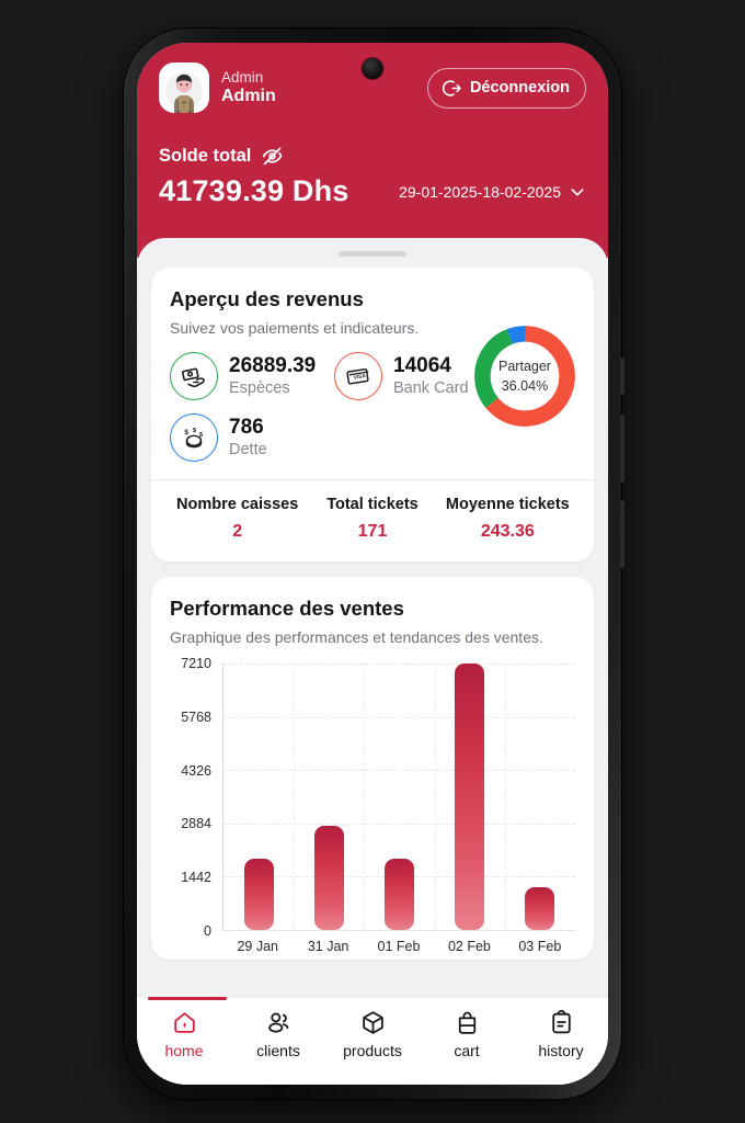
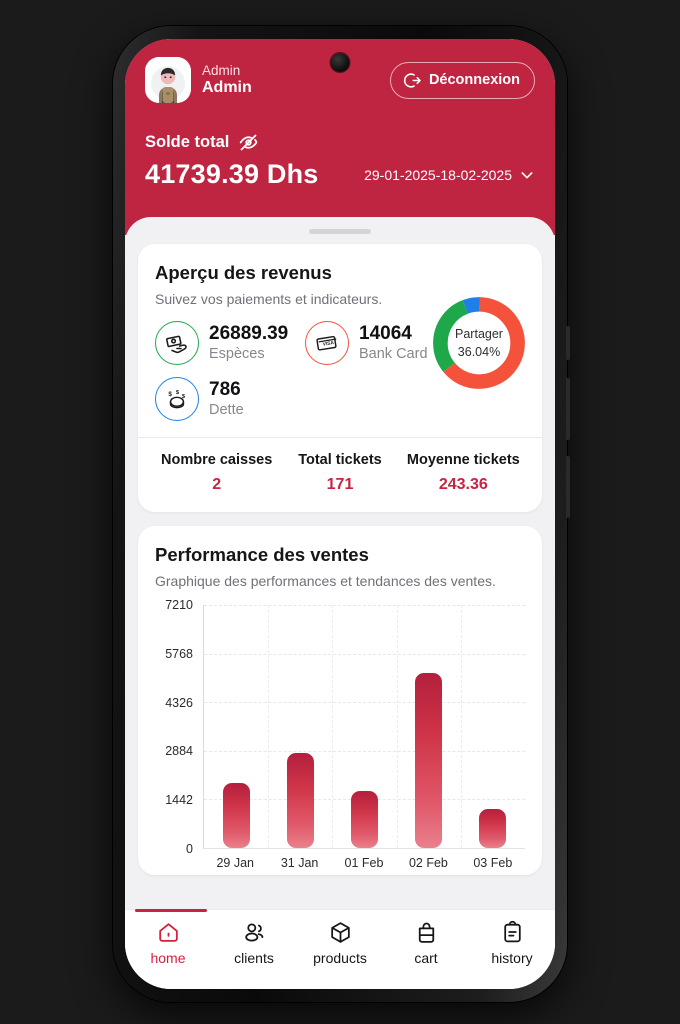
01 Feb: 1900 -> 1700
02 Feb: 7200 -> 5200
